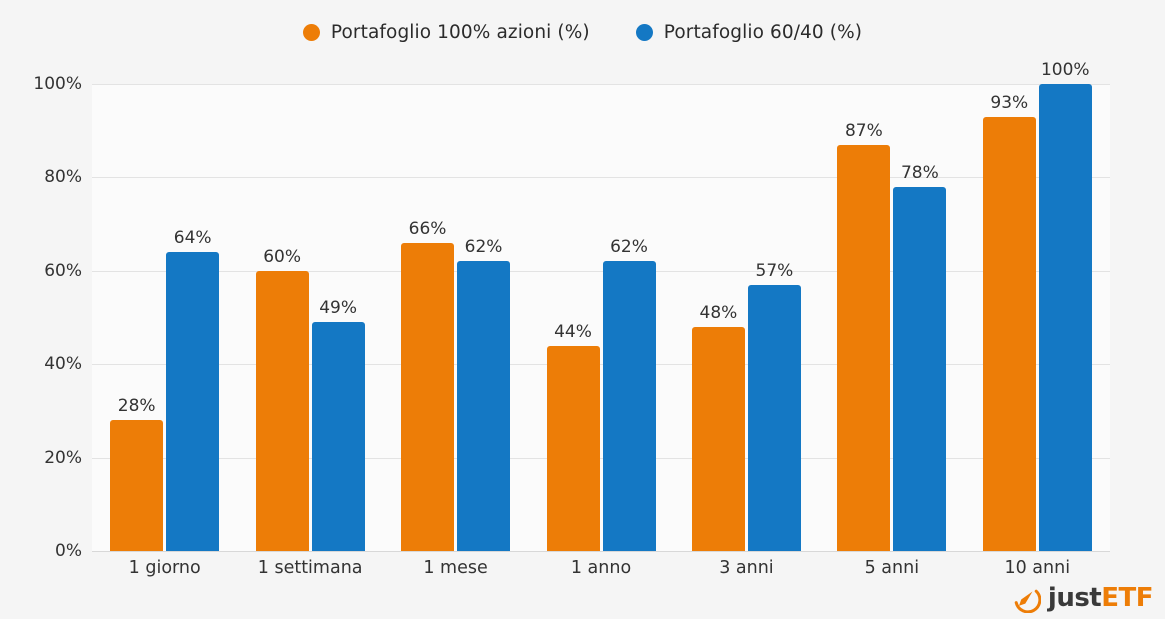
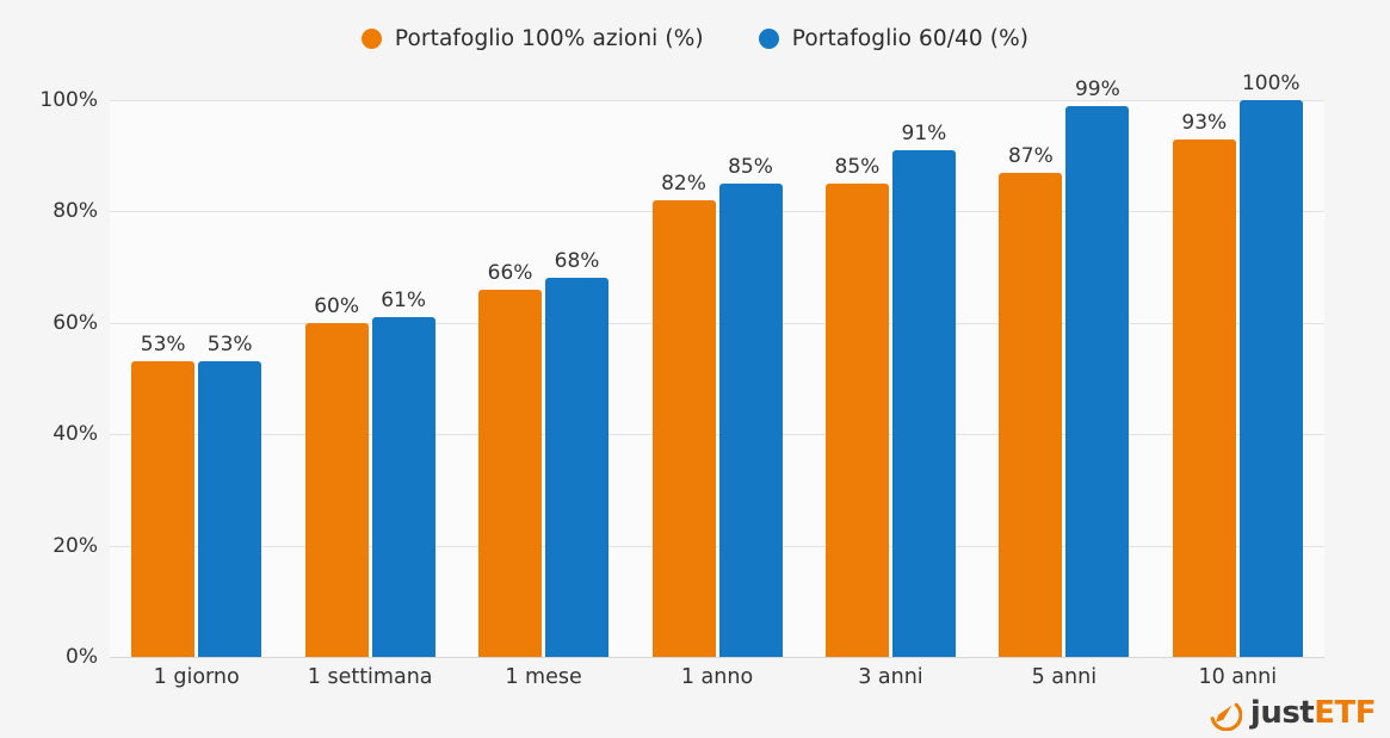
Portafoglio 100% azioni (%)/1 giorno: 28% -> 53%
Portafoglio 60/40 (%)/1 giorno: 64% -> 53%
Portafoglio 60/40 (%)/1 settimana: 49% -> 61%
Portafoglio 60/40 (%)/1 mese: 62% -> 68%
Portafoglio 100% azioni (%)/1 anno: 44% -> 82%
Portafoglio 60/40 (%)/1 anno: 62% -> 85%
Portafoglio 100% azioni (%)/3 anni: 48% -> 85%
Portafoglio 60/40 (%)/3 anni: 57% -> 91%
Portafoglio 60/40 (%)/5 anni: 78% -> 99%
